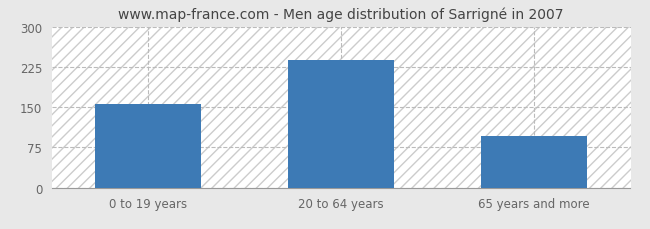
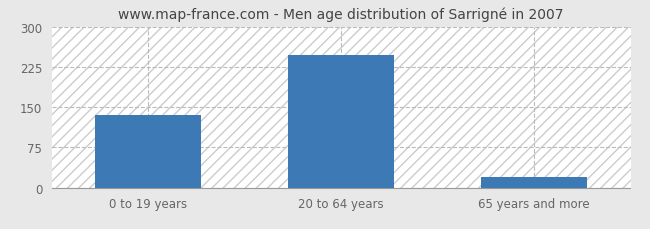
0 to 19 years: 156 -> 135
20 to 64 years: 238 -> 248
65 years and more: 96 -> 20
